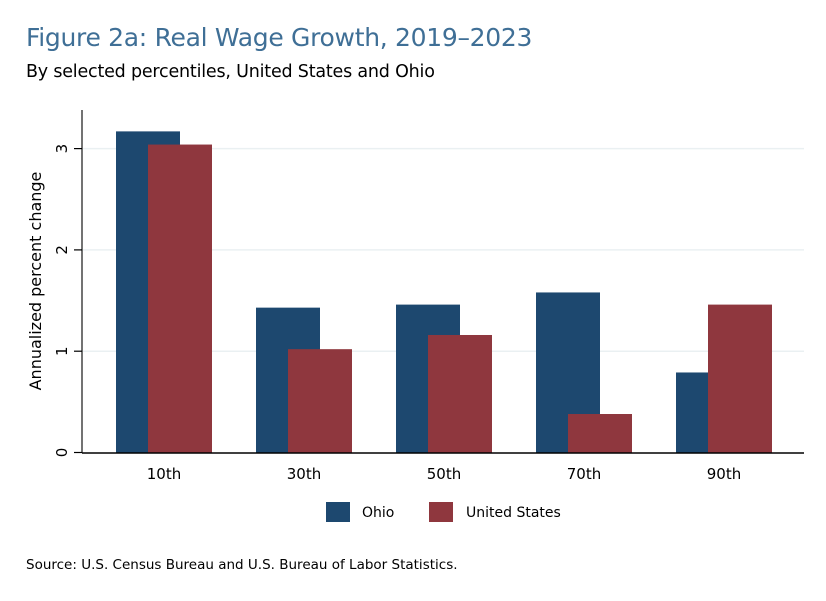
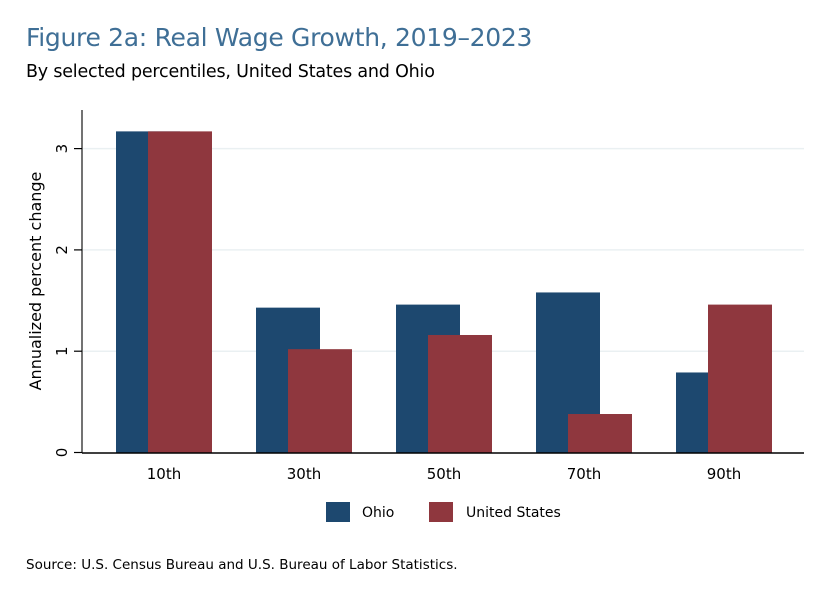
United States/10th: 3.04 -> 3.17
